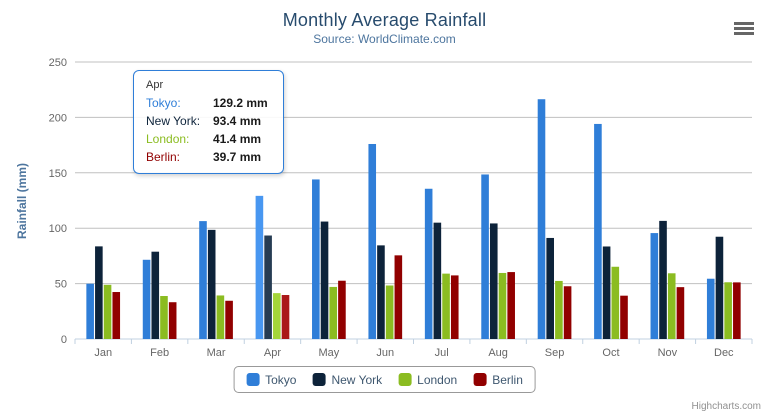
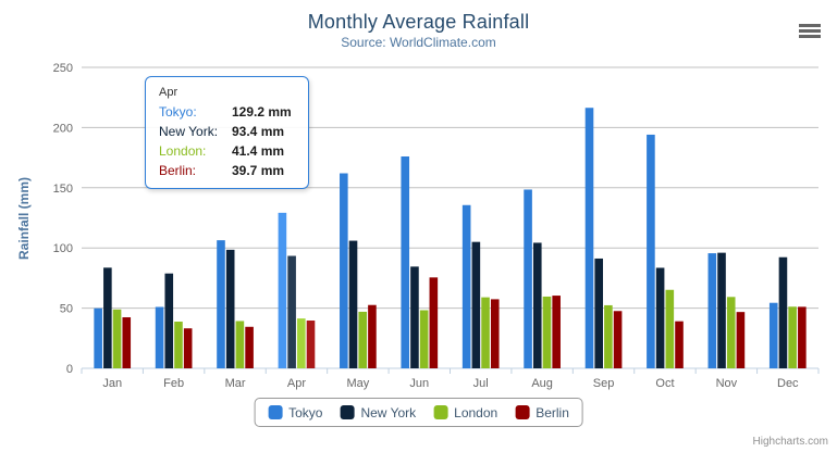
Tokyo/Feb: 72 -> 51
Tokyo/May: 144 -> 162
New York/Nov: 107 -> 96
